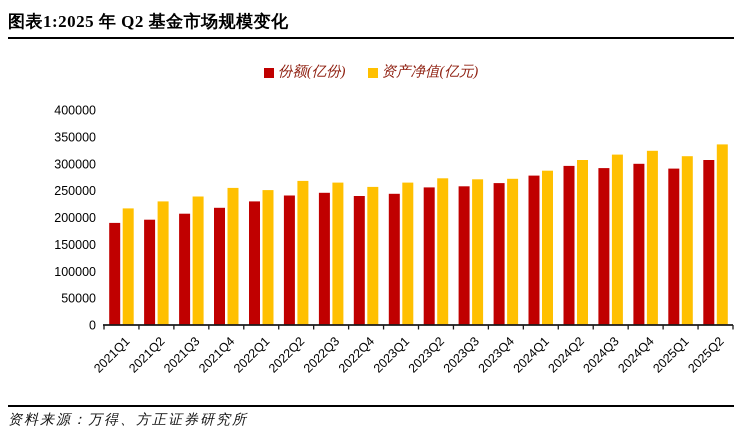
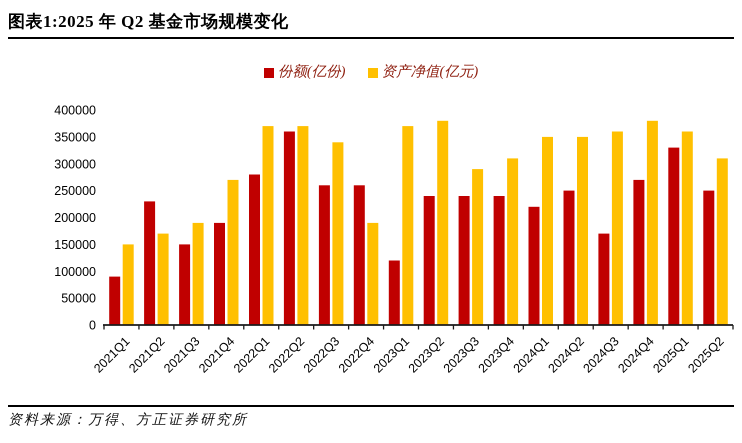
份额(亿份)/2021Q1: 190000 -> 90000
资产净值(亿元)/2021Q1: 220000 -> 150000
份额(亿份)/2021Q2: 200000 -> 230000
资产净值(亿元)/2021Q2: 230000 -> 170000
份额(亿份)/2021Q3: 210000 -> 150000
资产净值(亿元)/2021Q3: 240000 -> 190000
份额(亿份)/2021Q4: 220000 -> 190000
资产净值(亿元)/2021Q4: 260000 -> 270000
份额(亿份)/2022Q1: 230000 -> 280000
资产净值(亿元)/2022Q1: 250000 -> 370000
份额(亿份)/2022Q2: 240000 -> 360000
资产净值(亿元)/2022Q2: 270000 -> 370000
份额(亿份)/2022Q3: 250000 -> 260000
资产净值(亿元)/2022Q3: 260000 -> 340000
份额(亿份)/2022Q4: 240000 -> 260000
资产净值(亿元)/2022Q4: 260000 -> 190000
份额(亿份)/2023Q1: 240000 -> 120000
资产净值(亿元)/2023Q1: 260000 -> 370000
份额(亿份)/2023Q2: 260000 -> 240000
资产净值(亿元)/2023Q2: 270000 -> 380000
份额(亿份)/2023Q3: 260000 -> 240000
资产净值(亿元)/2023Q3: 270000 -> 290000
份额(亿份)/2023Q4: 260000 -> 240000
资产净值(亿元)/2023Q4: 270000 -> 310000
份额(亿份)/2024Q1: 280000 -> 220000
资产净值(亿元)/2024Q1: 290000 -> 350000
份额(亿份)/2024Q2: 300000 -> 250000
资产净值(亿元)/2024Q2: 310000 -> 350000
份额(亿份)/2024Q3: 290000 -> 170000
资产净值(亿元)/2024Q3: 320000 -> 360000
份额(亿份)/2024Q4: 300000 -> 270000
资产净值(亿元)/2024Q4: 320000 -> 380000
份额(亿份)/2025Q1: 290000 -> 330000
资产净值(亿元)/2025Q1: 310000 -> 360000
份额(亿份)/2025Q2: 310000 -> 250000
资产净值(亿元)/2025Q2: 340000 -> 310000
